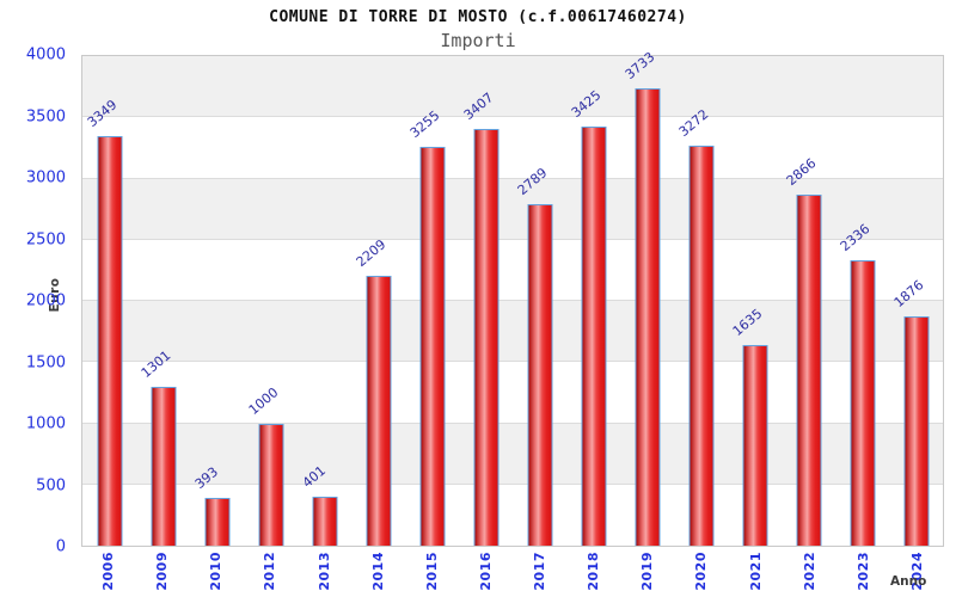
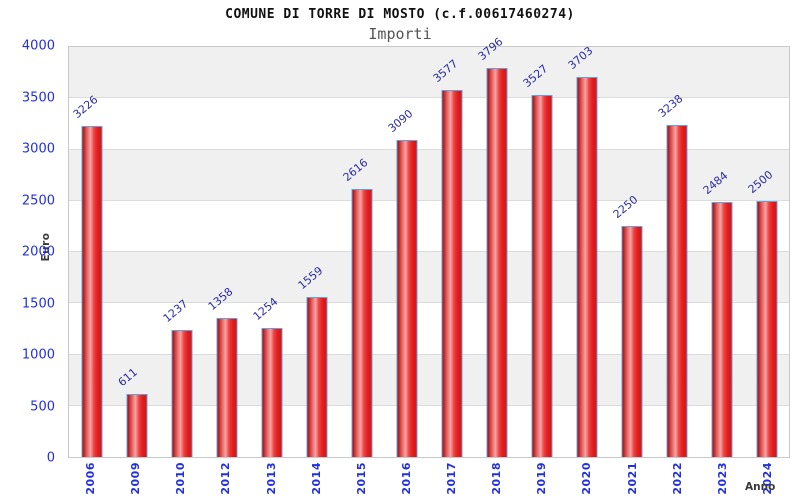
2006: 3349 -> 3226
2009: 1301 -> 611
2010: 393 -> 1237
2012: 1000 -> 1358
2013: 401 -> 1254
2014: 2209 -> 1559
2015: 3255 -> 2616
2016: 3407 -> 3090
2017: 2789 -> 3577
2018: 3425 -> 3796
2019: 3733 -> 3527
2020: 3272 -> 3703
2021: 1635 -> 2250
2022: 2866 -> 3238
2023: 2336 -> 2484
2024: 1876 -> 2500
